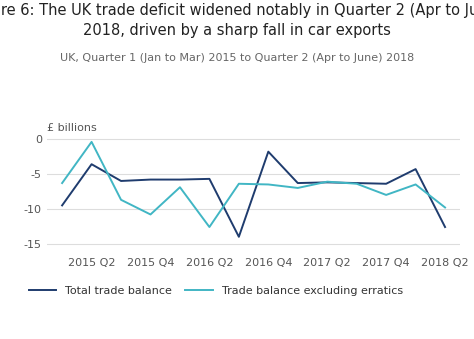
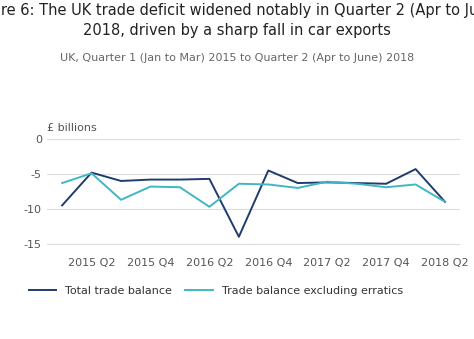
Total trade balance/2015 Q2: -3.6 -> -4.8
Trade balance excluding erratics/2015 Q2: -0.4 -> -4.9
Trade balance excluding erratics/2015 Q4: -10.8 -> -6.8
Trade balance excluding erratics/2016 Q2: -12.6 -> -9.7
Total trade balance/2016 Q4: -1.8 -> -4.5
Trade balance excluding erratics/2017 Q4: -8.0 -> -6.9
Total trade balance/2018 Q2: -12.6 -> -9.0
Trade balance excluding erratics/2018 Q2: -9.8 -> -9.0
